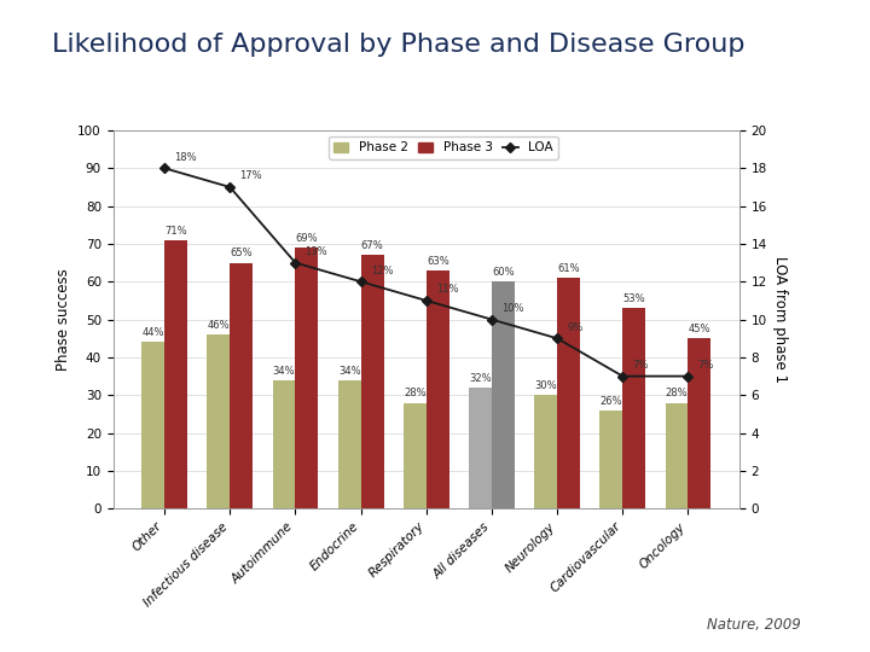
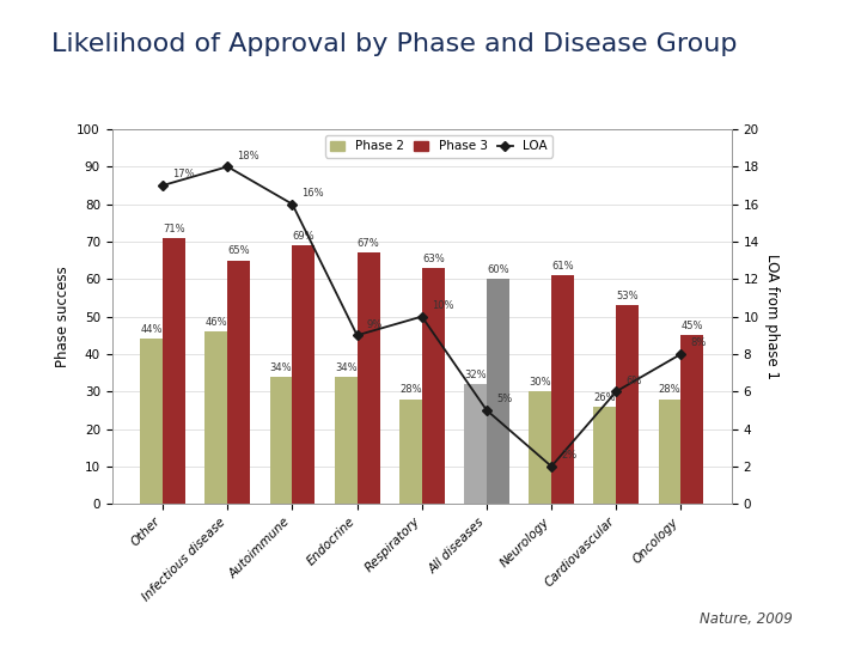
LOA/Other: 18% -> 17%
LOA/Infectious disease: 17% -> 18%
LOA/Autoimmune: 13% -> 16%
LOA/Endocrine: 12% -> 9%
LOA/Respiratory: 11% -> 10%
LOA/All diseases: 10% -> 5%
LOA/Neurology: 9% -> 2%
LOA/Cardiovascular: 7% -> 6%
LOA/Oncology: 7% -> 8%
